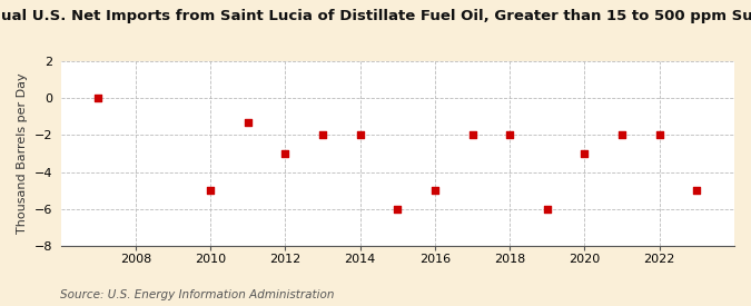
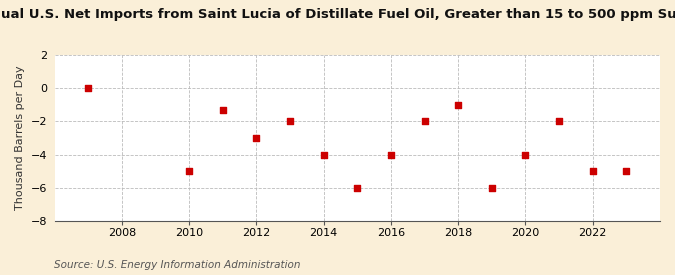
2014: -2.0 -> -4.0
2016: -5.0 -> -4.0
2018: -2.0 -> -1.0
2020: -3.0 -> -4.0
2022: -2.0 -> -5.0
